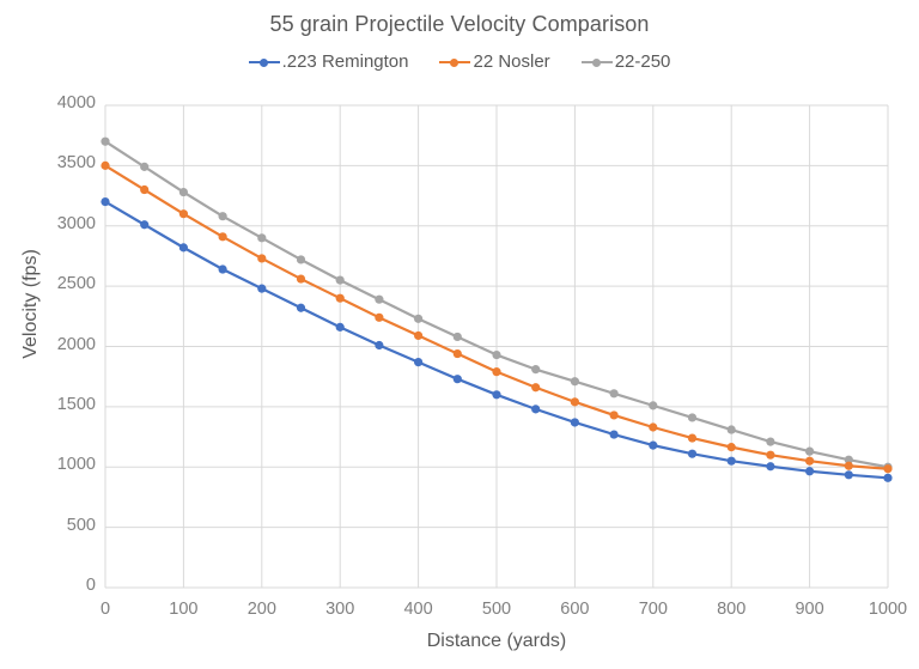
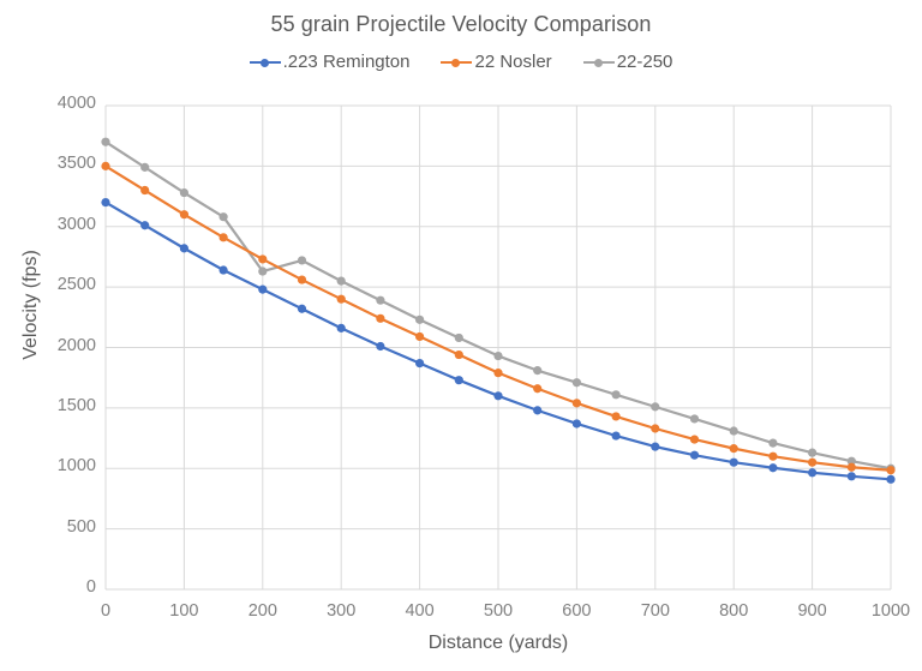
22-250/200: 2900 -> 2630
